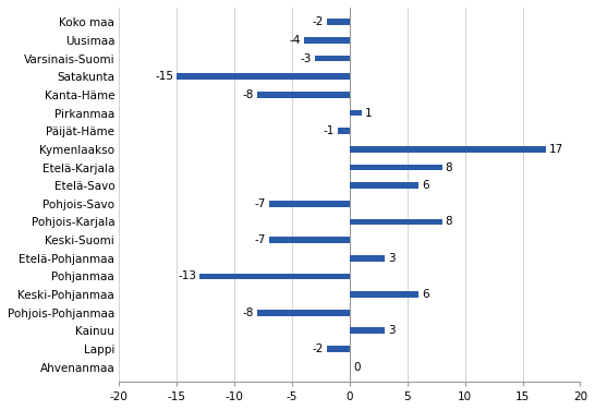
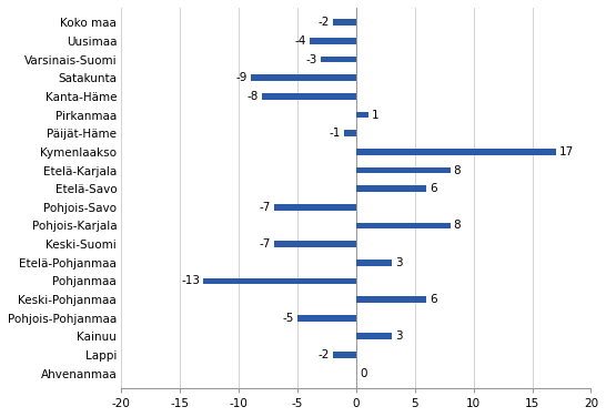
Satakunta: -15 -> -9
Pohjois-Pohjanmaa: -8 -> -5
